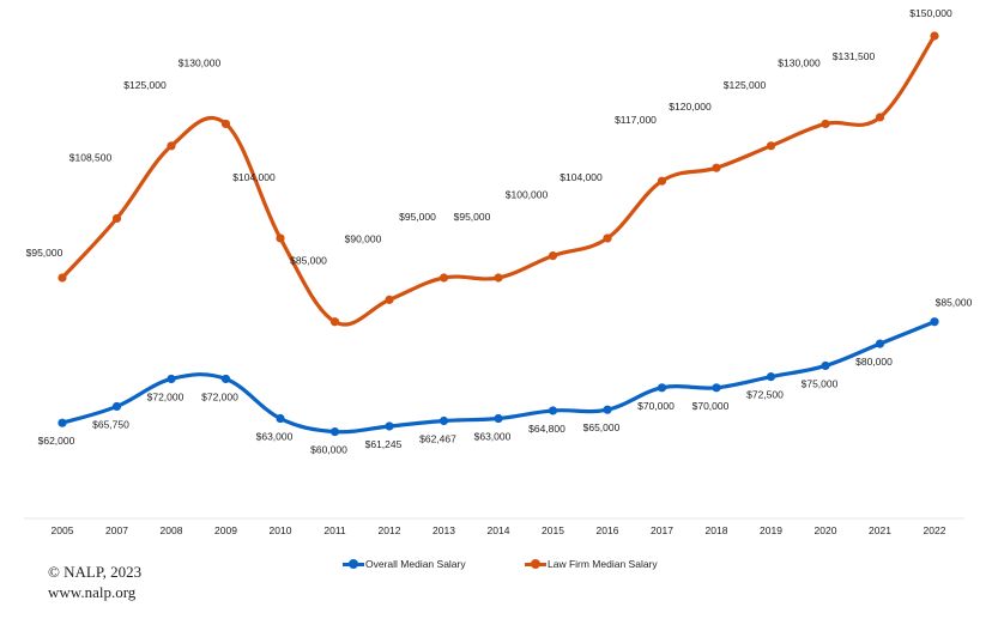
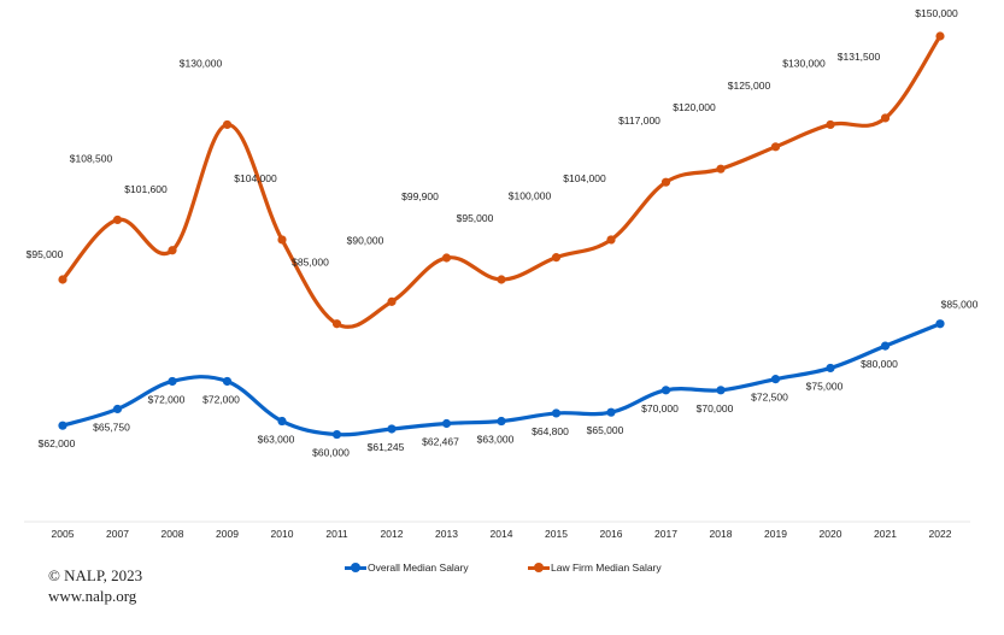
Law Firm Median Salary/2008: $125,000 -> $101,600
Law Firm Median Salary/2013: $95,000 -> $99,900
